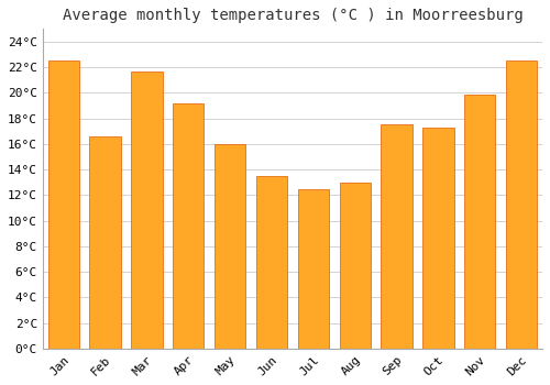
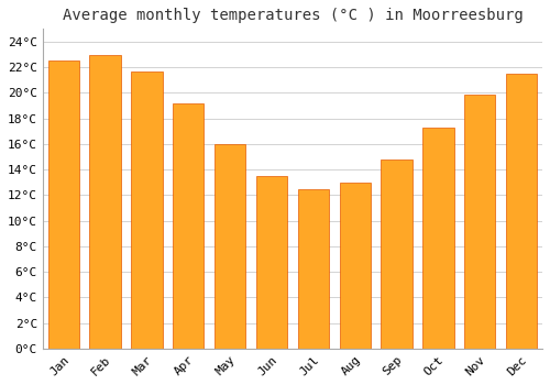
Feb: 16.6°C -> 23.0°C
Sep: 17.5°C -> 14.8°C
Dec: 22.5°C -> 21.5°C
